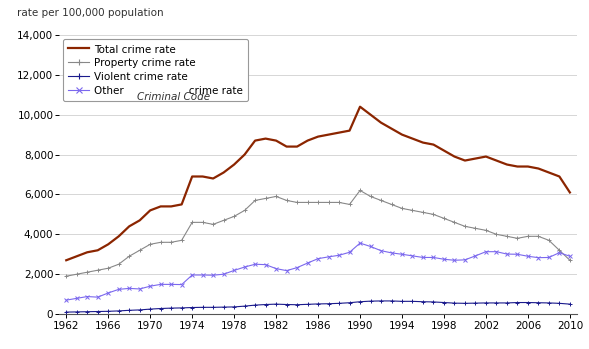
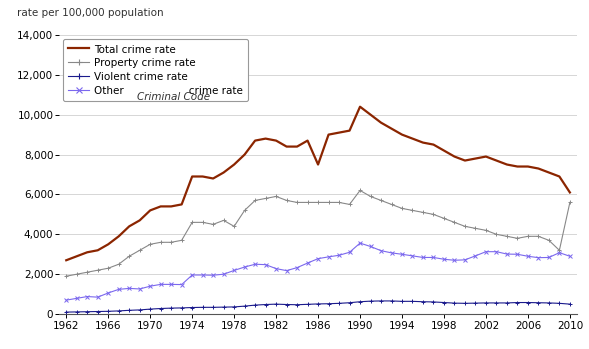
Property crime rate/1978: 4,900 -> 4,400
Total crime rate/1986: 8,900 -> 7,500
Property crime rate/2010: 2,700 -> 5,600
